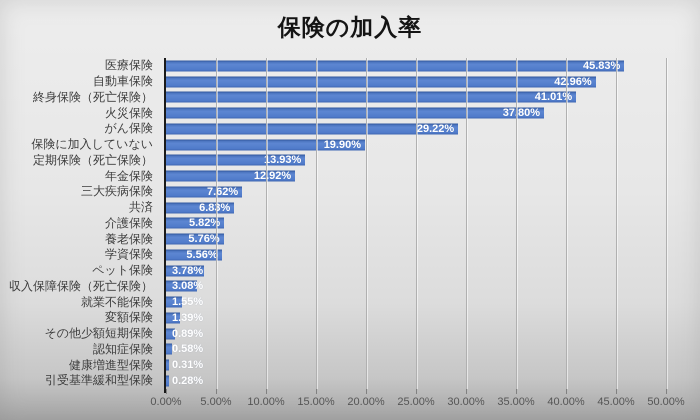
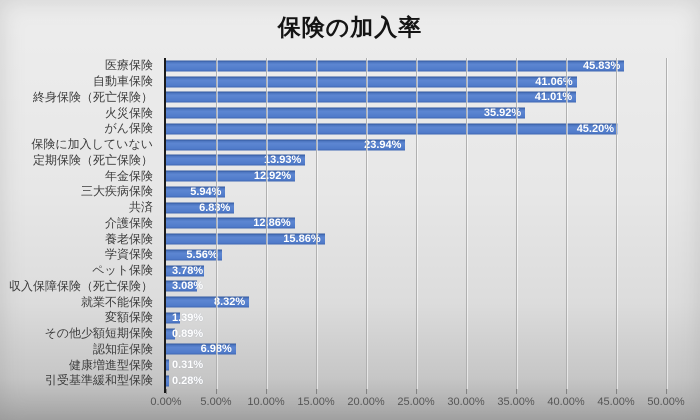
自動車保険: 42.96% -> 41.06%
火災保険: 37.80% -> 35.92%
がん保険: 29.22% -> 45.20%
保険に加入していない: 19.90% -> 23.94%
三大疾病保険: 7.62% -> 5.94%
介護保険: 5.82% -> 12.86%
養老保険: 5.76% -> 15.86%
就業不能保険: 1.55% -> 8.32%
認知症保険: 0.58% -> 6.98%
